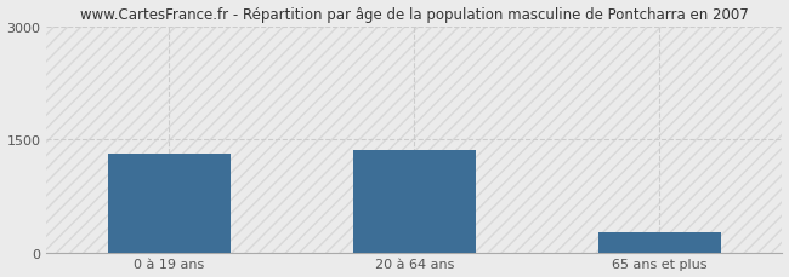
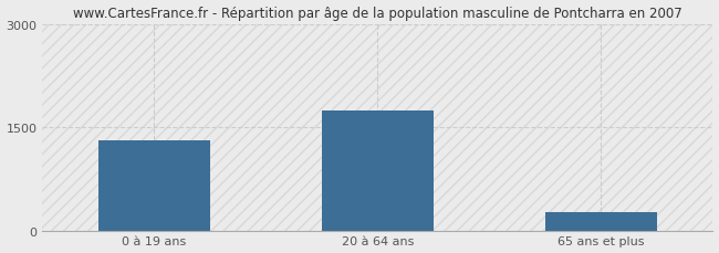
20 à 64 ans: 1360 -> 1740
